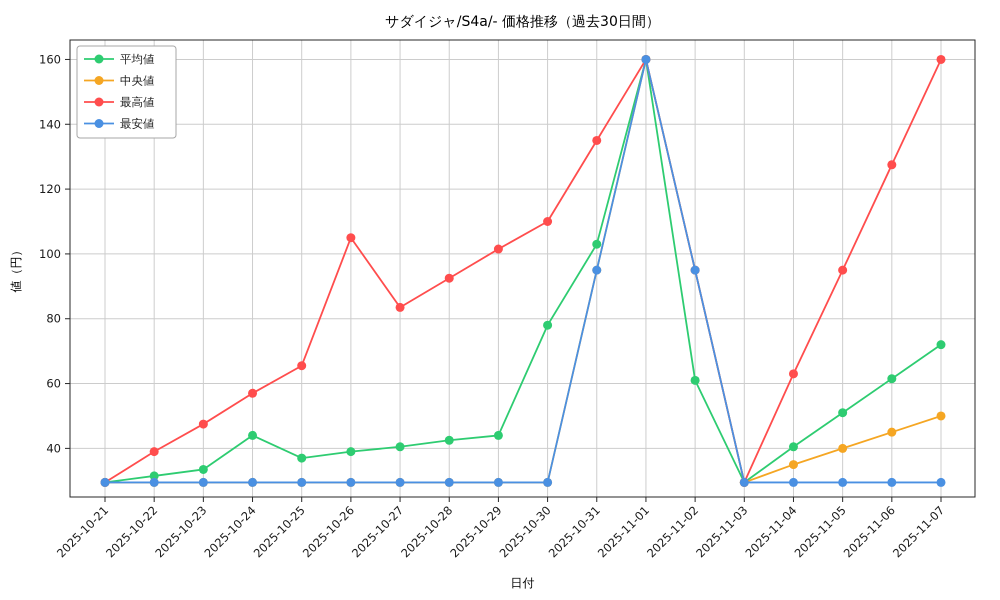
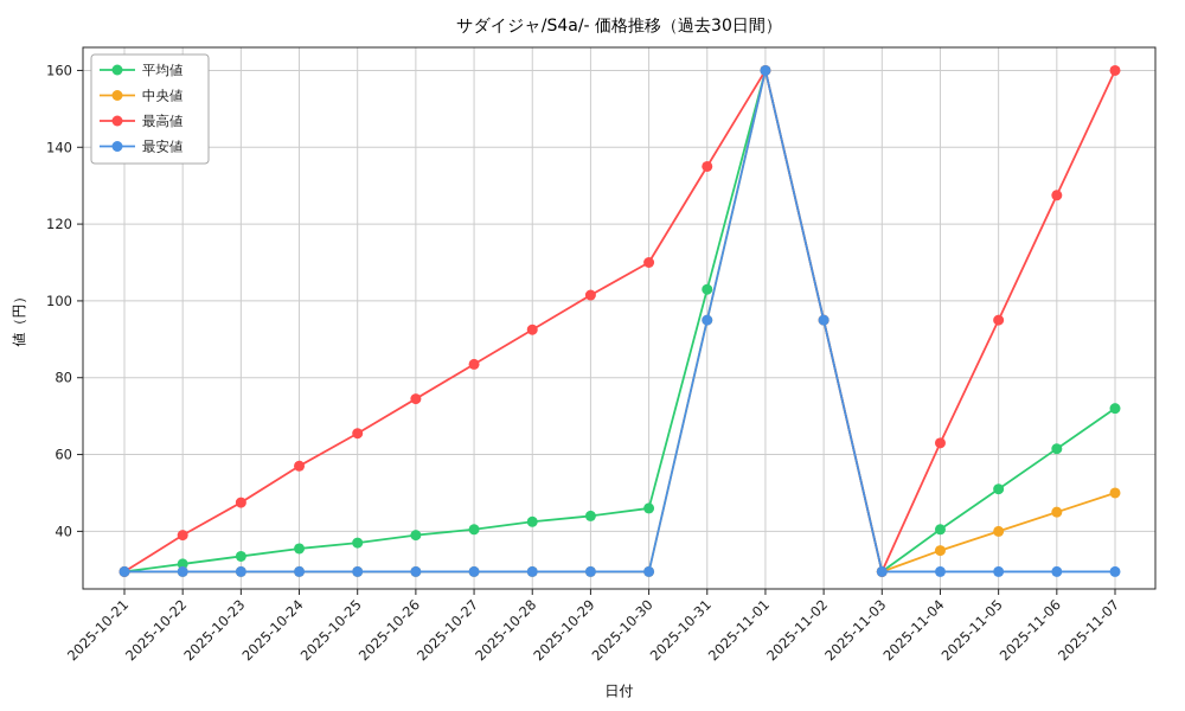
平均値/2025-10-24: 44 -> 36
最高値/2025-10-26: 105 -> 74
平均値/2025-10-30: 78 -> 46
平均値/2025-11-02: 61 -> 95
